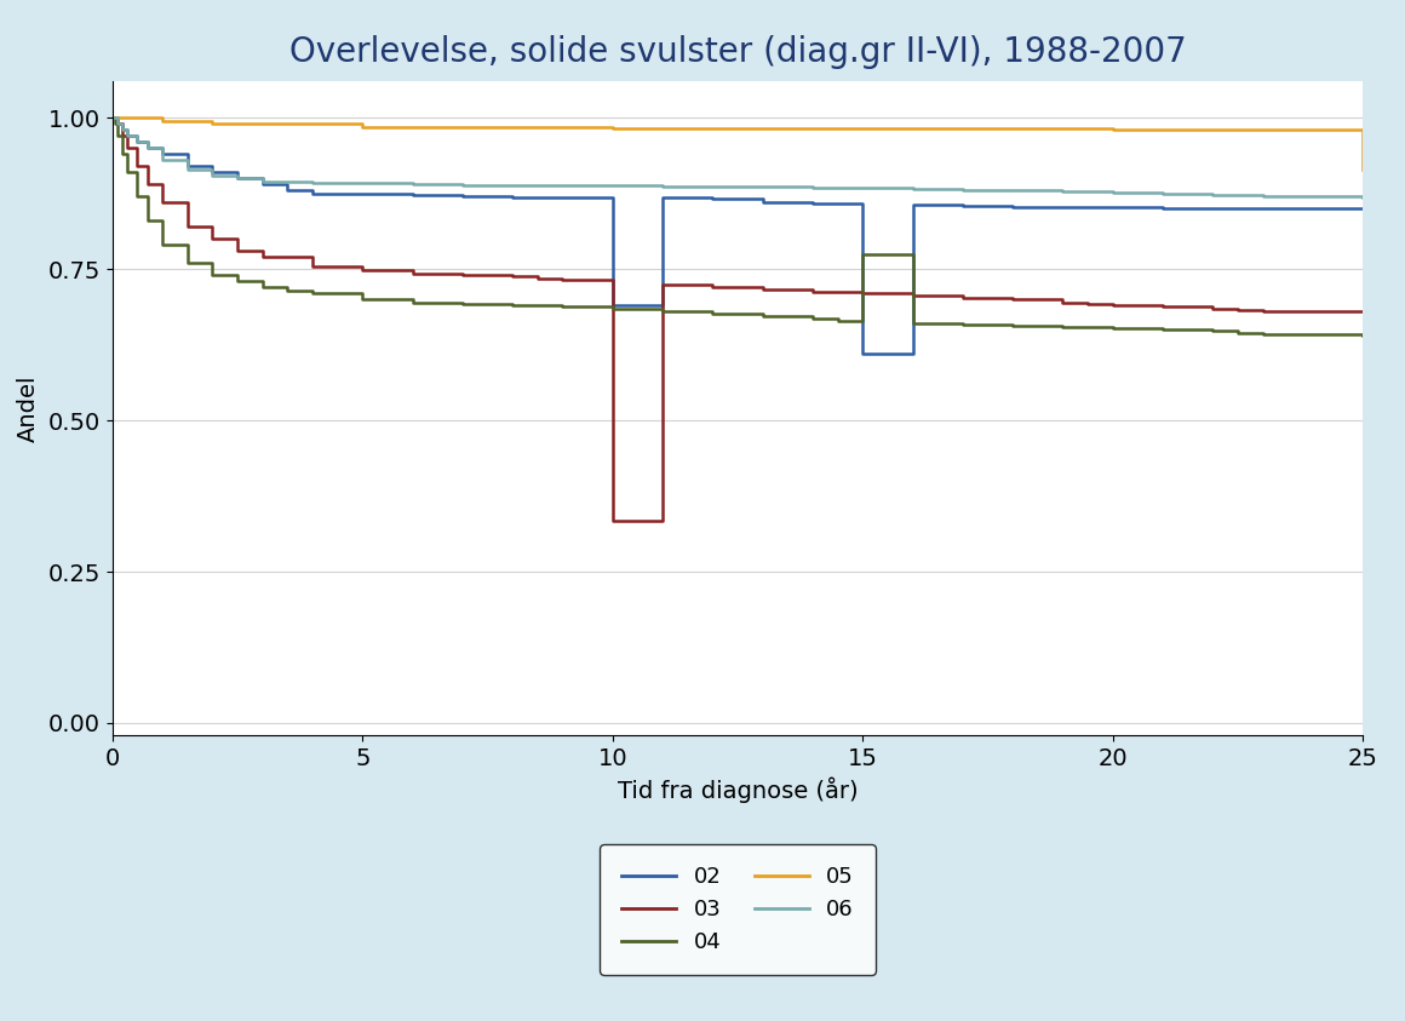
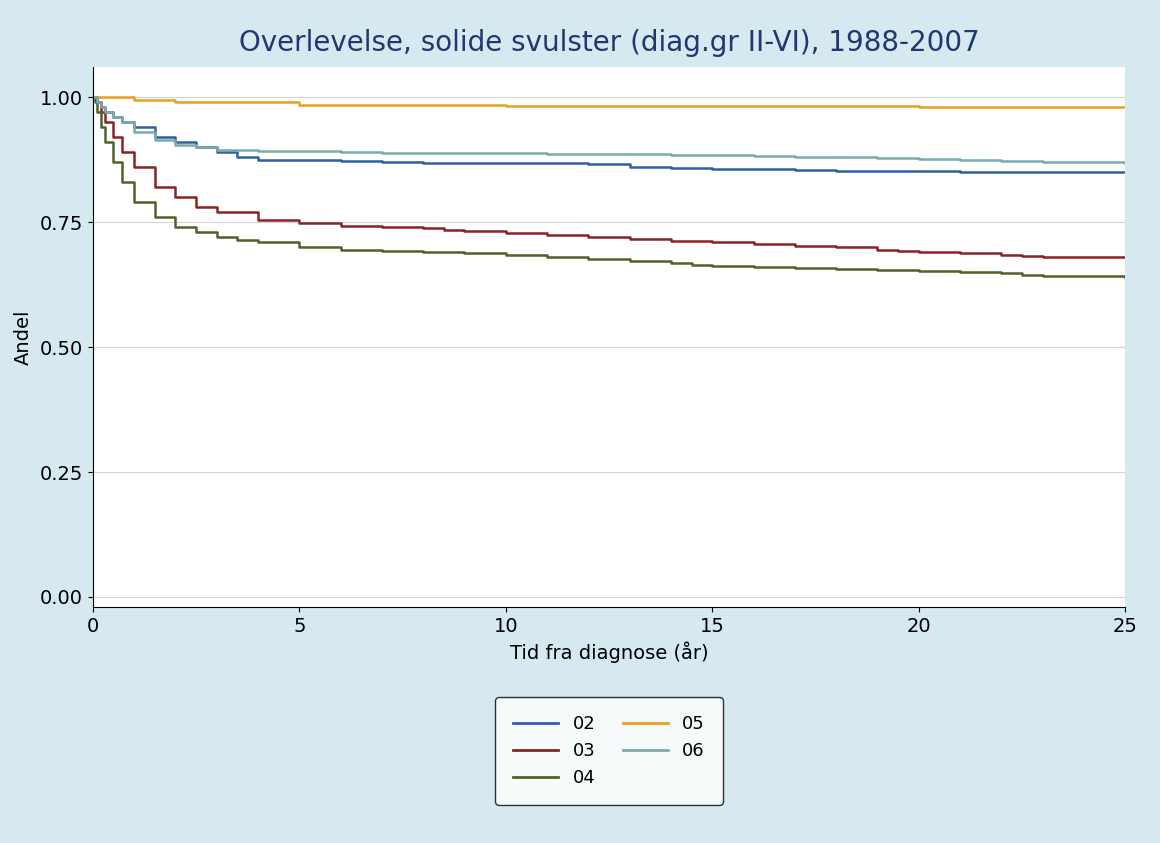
02/10: 0.690 -> 0.868
03/10: 0.335 -> 0.728
02/15: 0.610 -> 0.856
04/15: 0.775 -> 0.663
05/25: 0.915 -> 0.980
